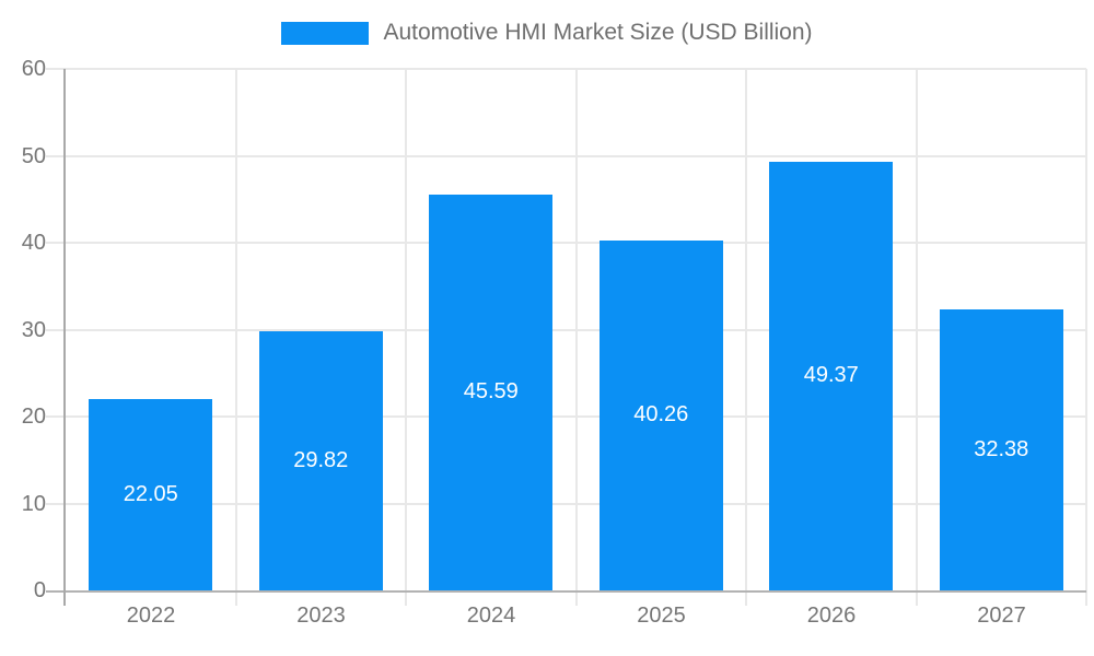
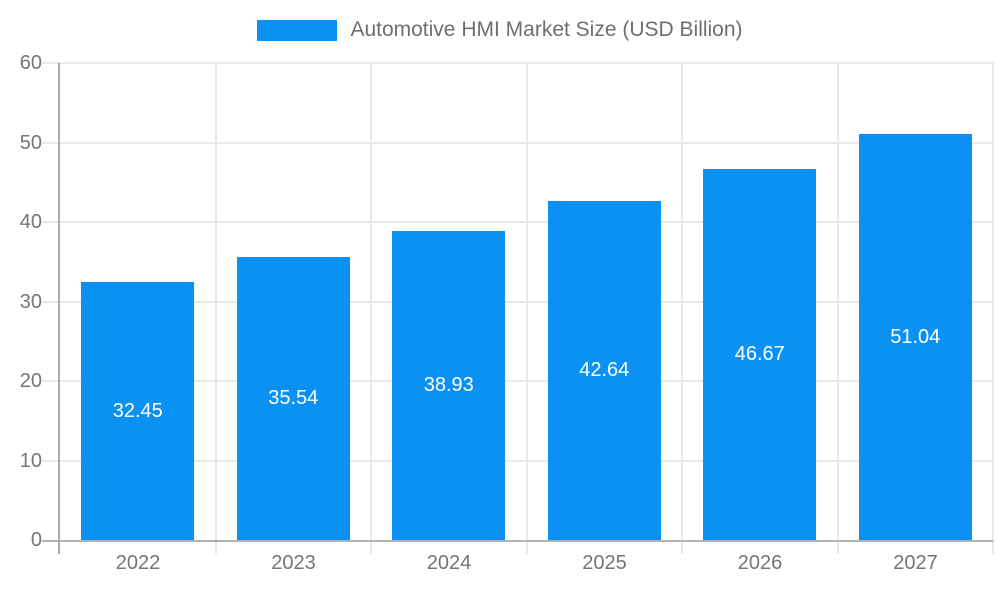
2022: 22.05 -> 32.45
2023: 29.82 -> 35.54
2024: 45.59 -> 38.93
2025: 40.26 -> 42.64
2026: 49.37 -> 46.67
2027: 32.38 -> 51.04
